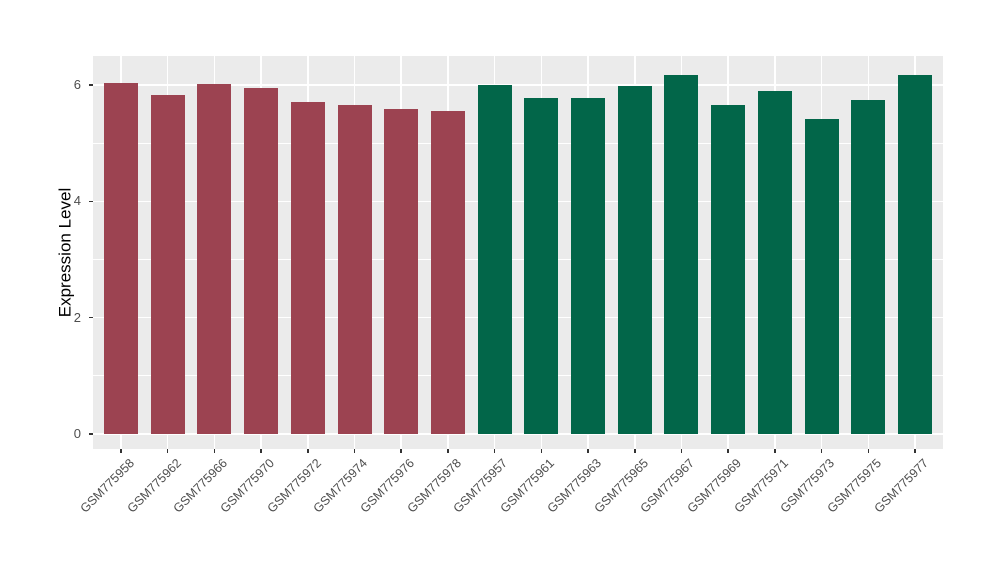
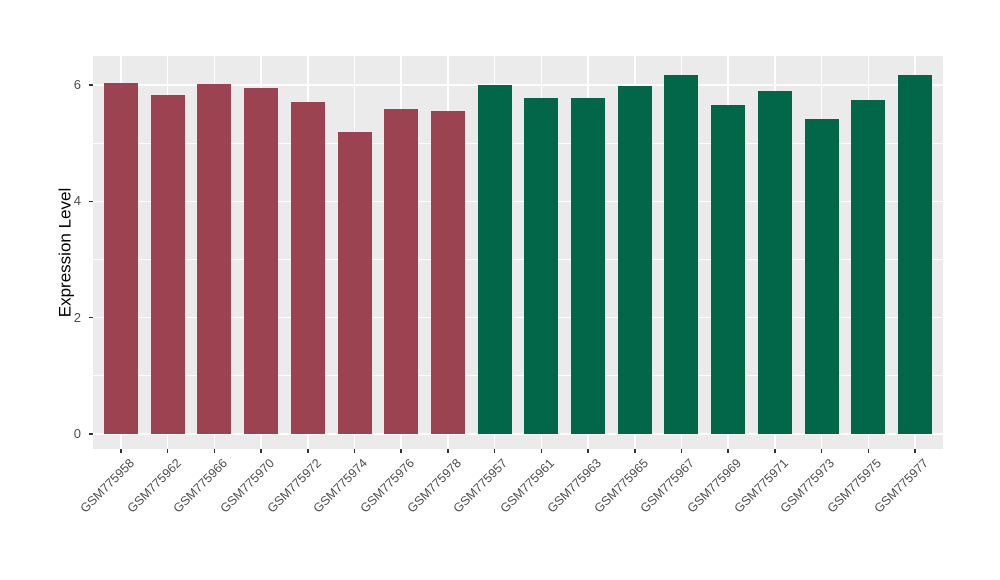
GSM775974: 5.7 -> 5.2
